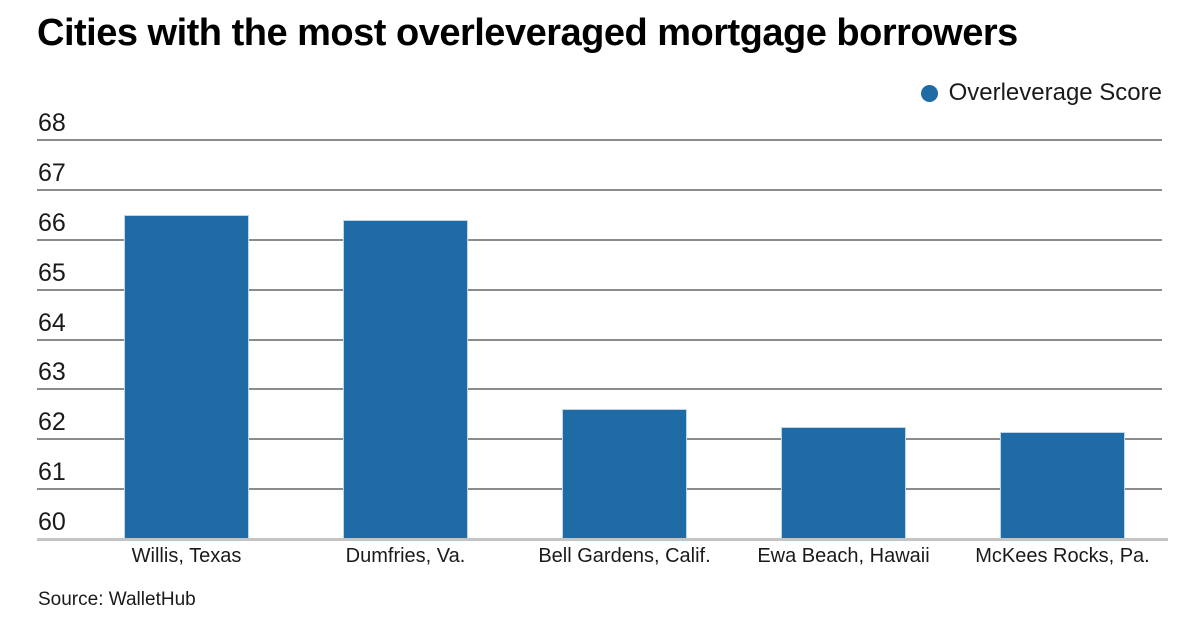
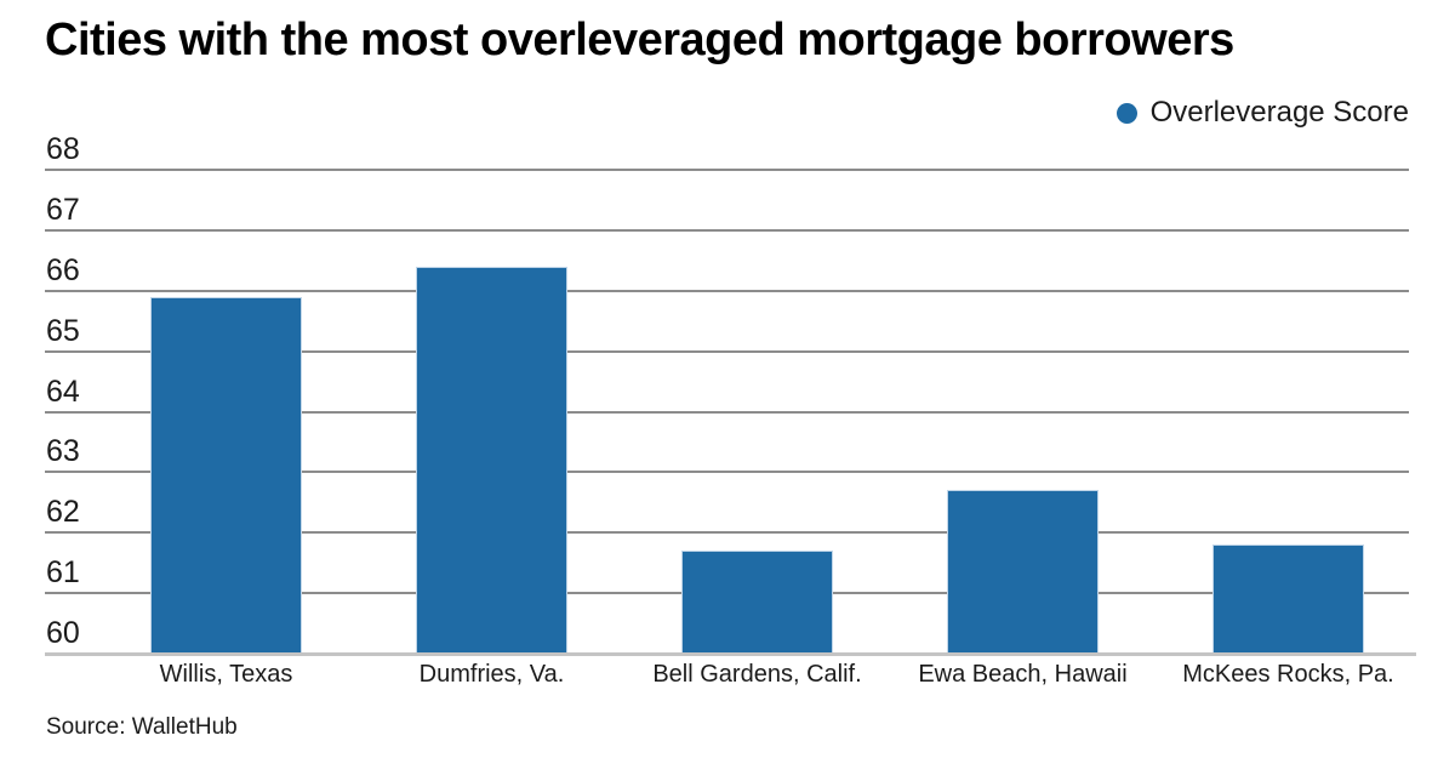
Willis, Texas: 66.5 -> 65.9
Bell Gardens, Calif.: 62.6 -> 61.7
Ewa Beach, Hawaii: 62.2 -> 62.7
McKees Rocks, Pa.: 62.1 -> 61.8
